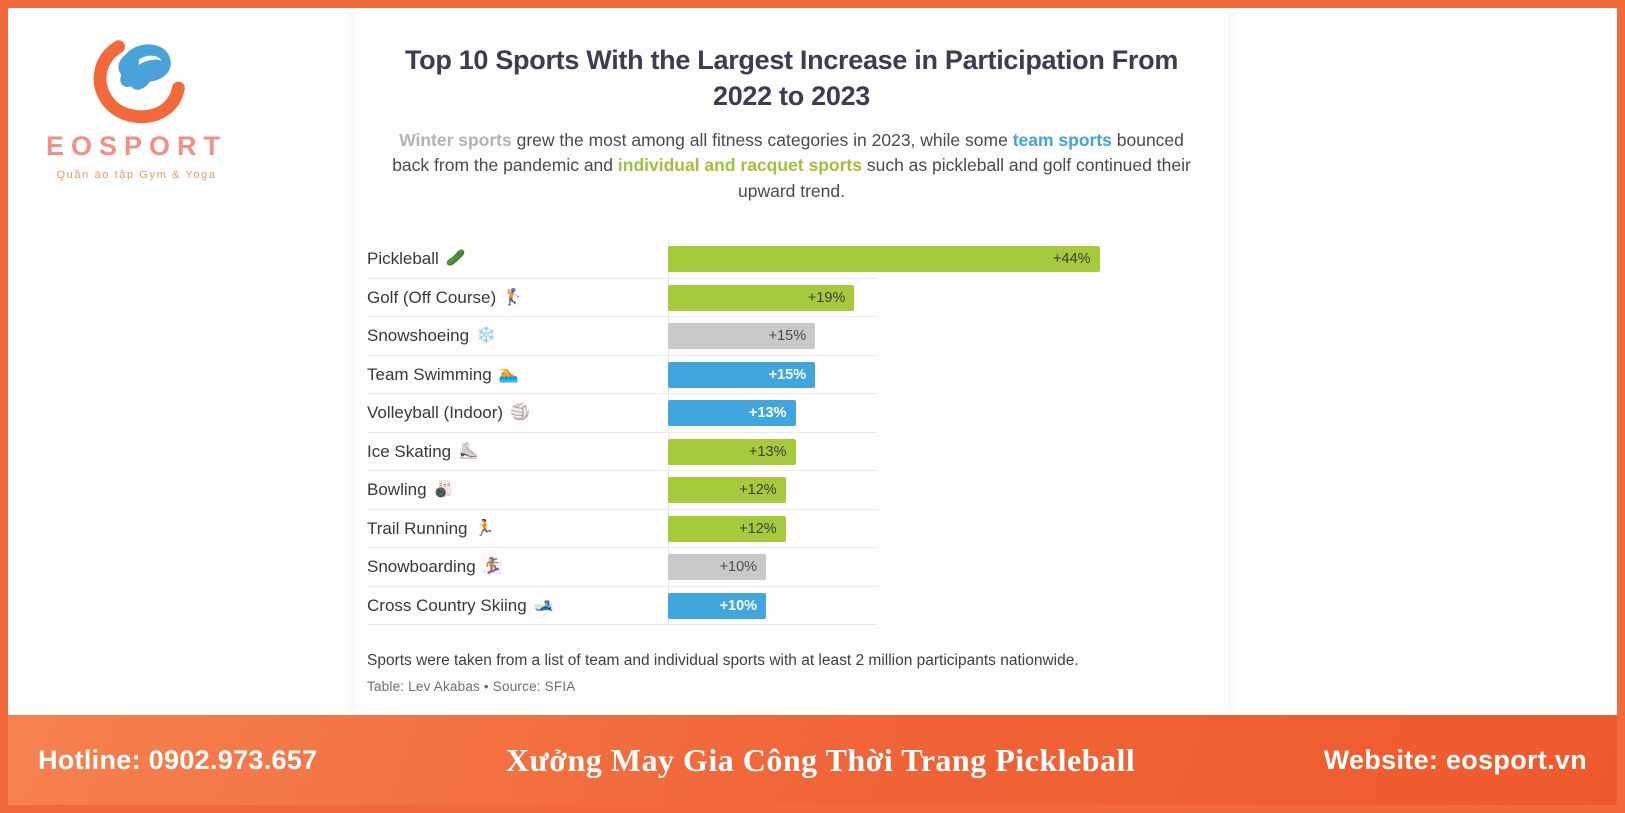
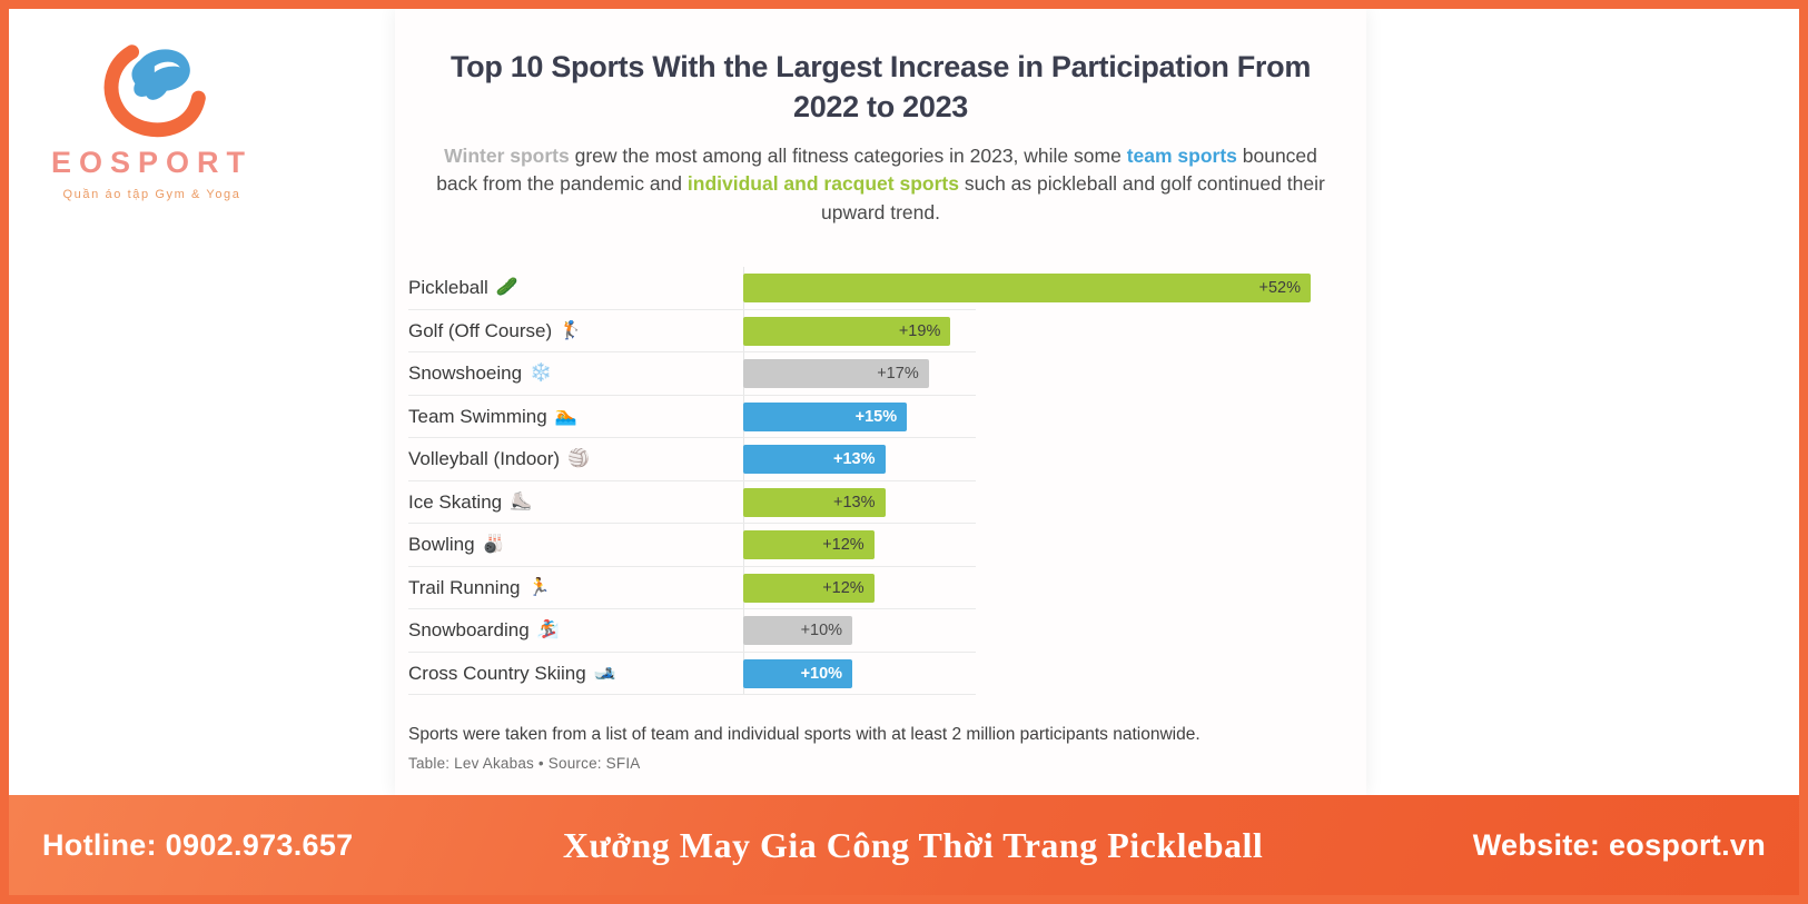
Pickleball: +44% -> +52%
Snowshoeing: +15% -> +17%
